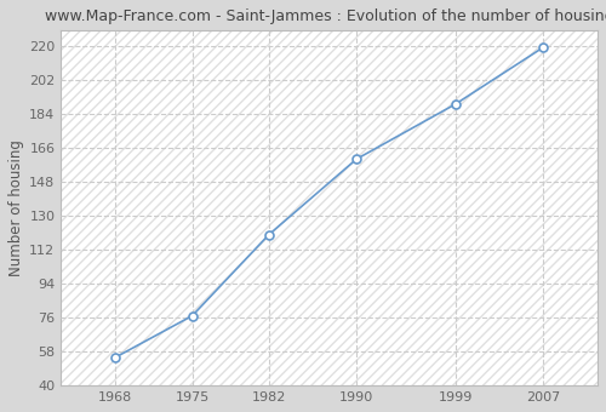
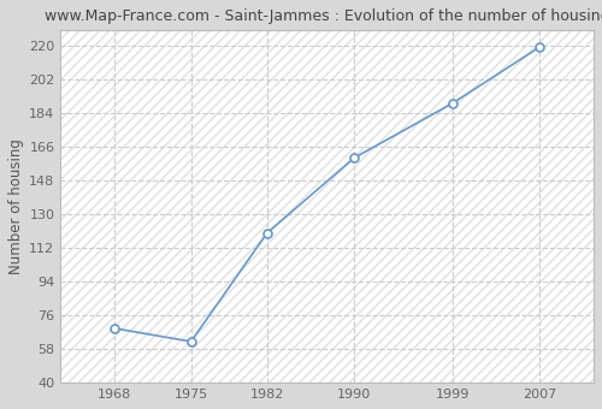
1968: 55 -> 69
1975: 77 -> 62
